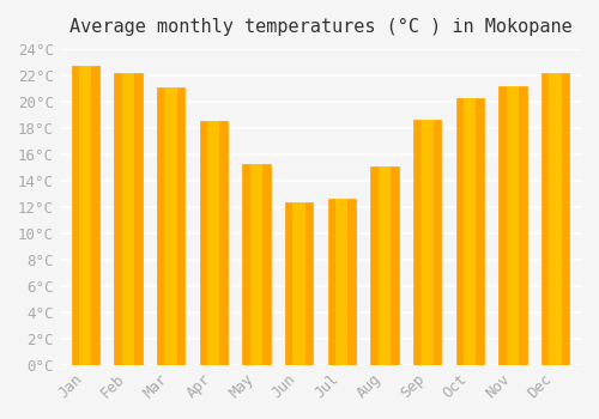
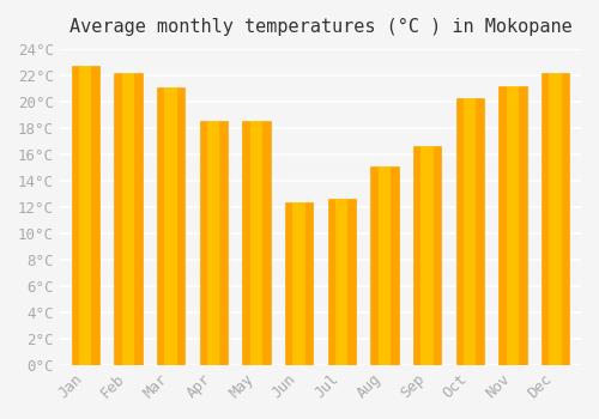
May: 15.3°C -> 18.5°C
Sep: 18.6°C -> 16.6°C
